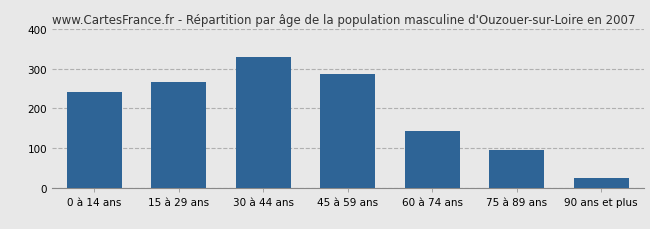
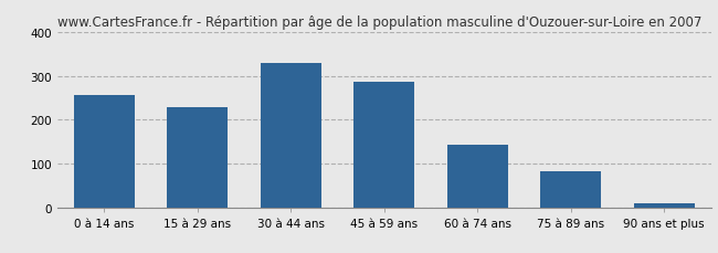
0 à 14 ans: 240 -> 257
15 à 29 ans: 265 -> 229
75 à 89 ans: 95 -> 82
90 ans et plus: 25 -> 10
